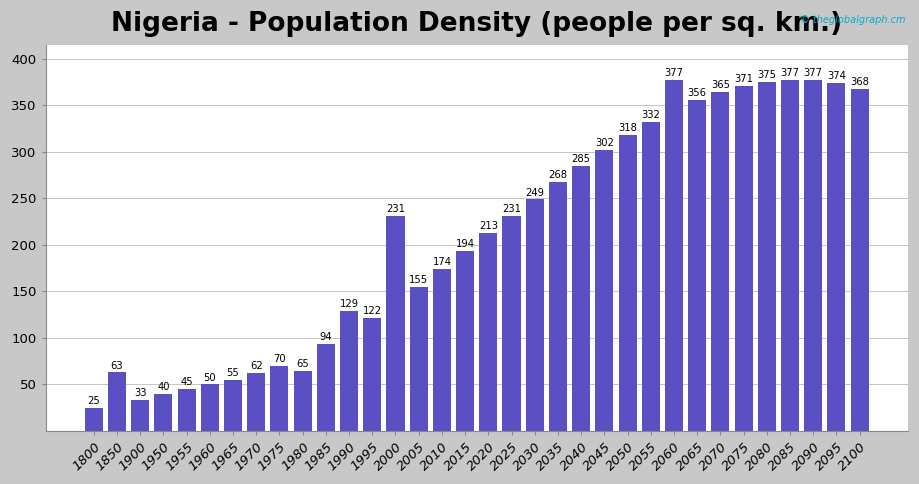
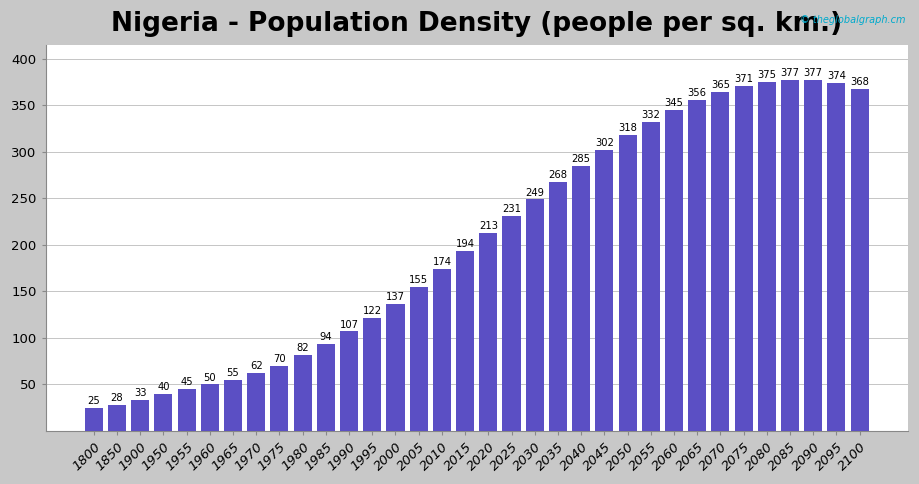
1850: 63 -> 28
1980: 65 -> 82
1990: 129 -> 107
2000: 231 -> 137
2060: 377 -> 345
